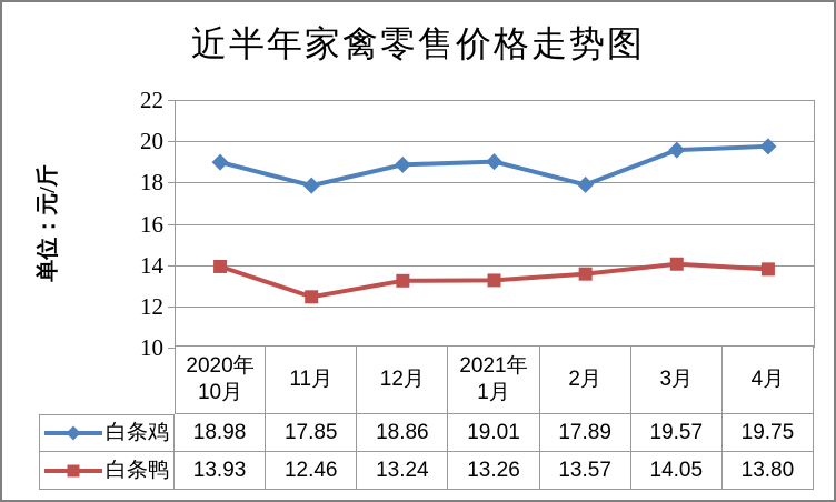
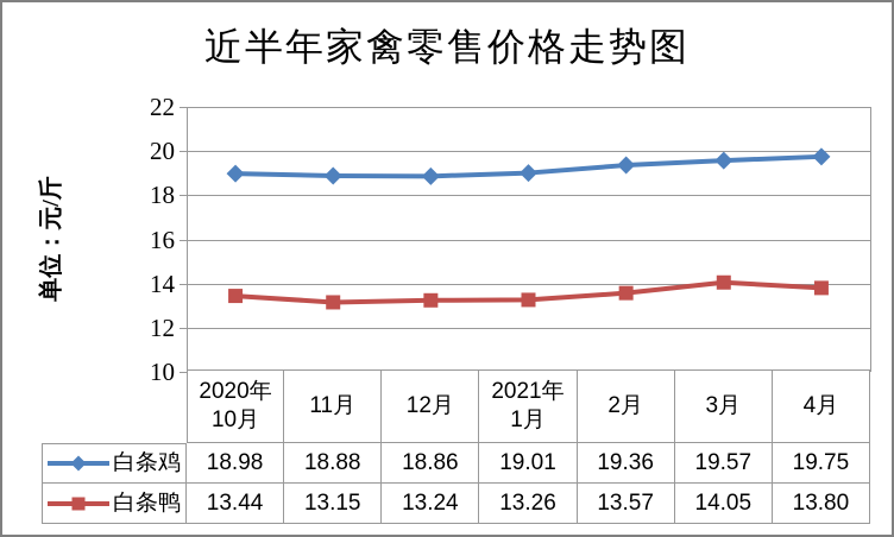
白条鸭/2020年10月: 13.93 -> 13.44
白条鸡/11月: 17.85 -> 18.88
白条鸭/11月: 12.46 -> 13.15
白条鸡/2月: 17.89 -> 19.36
